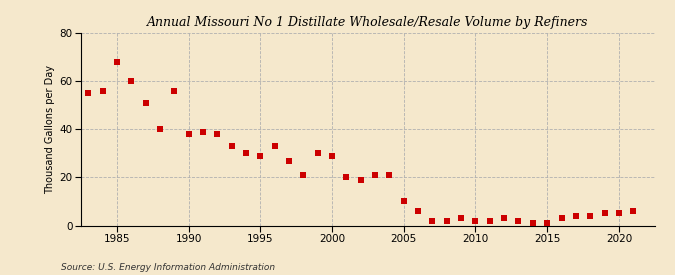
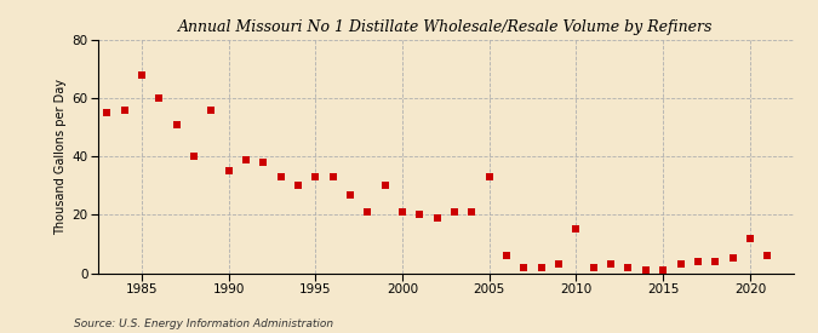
1990: 38 -> 35
1995: 29 -> 33
2000: 29 -> 21
2005: 10 -> 33
2010: 2 -> 15
2020: 5 -> 12
